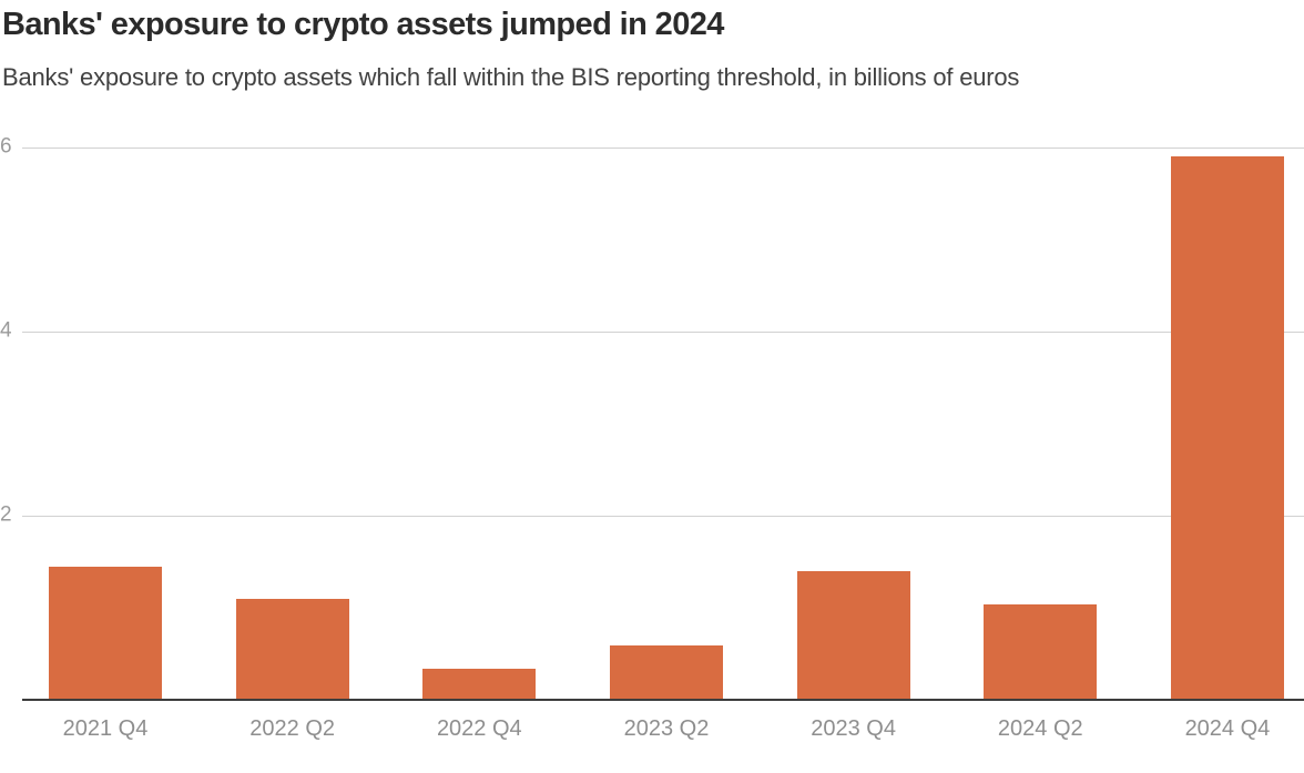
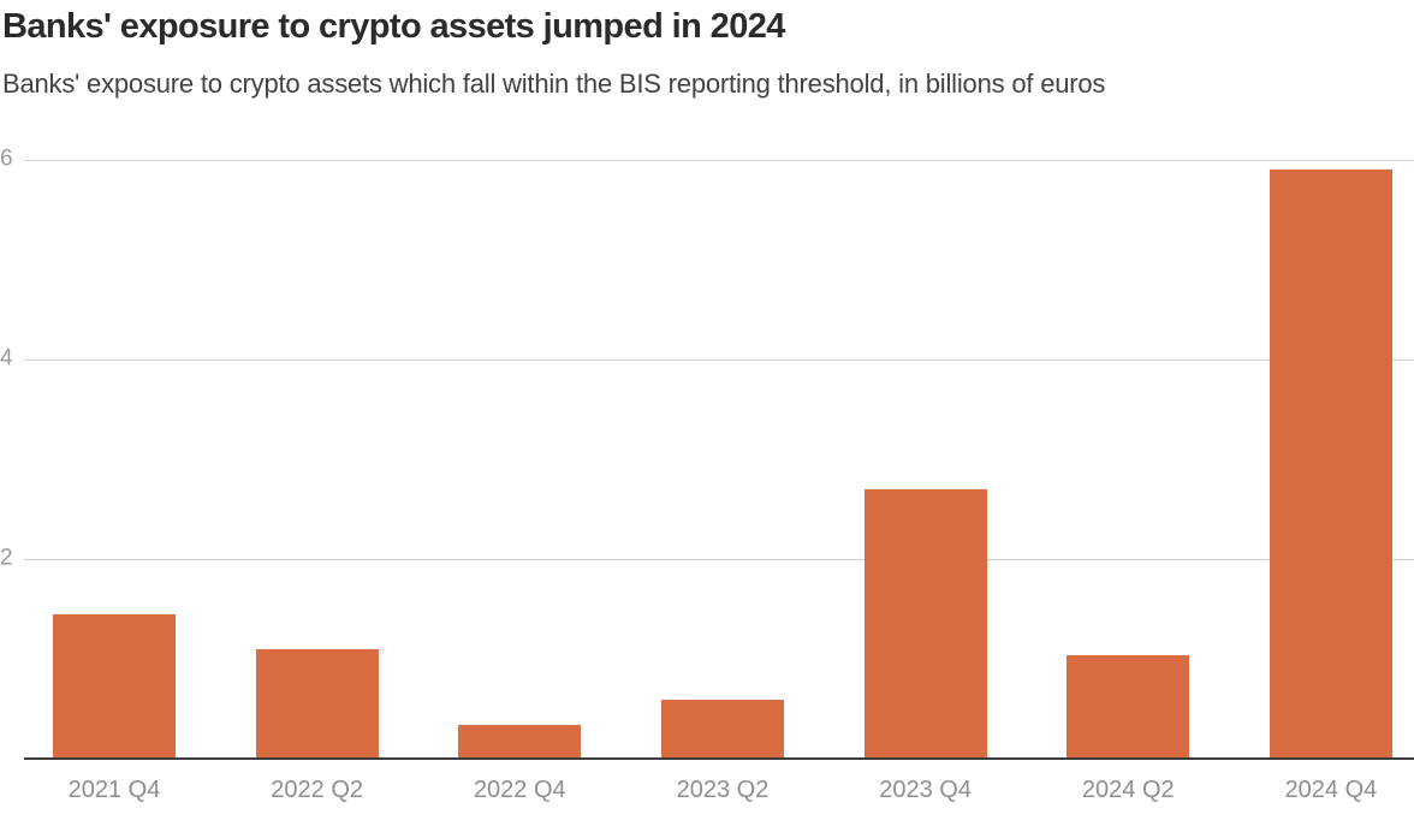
2023 Q4: 1.4 -> 2.7
